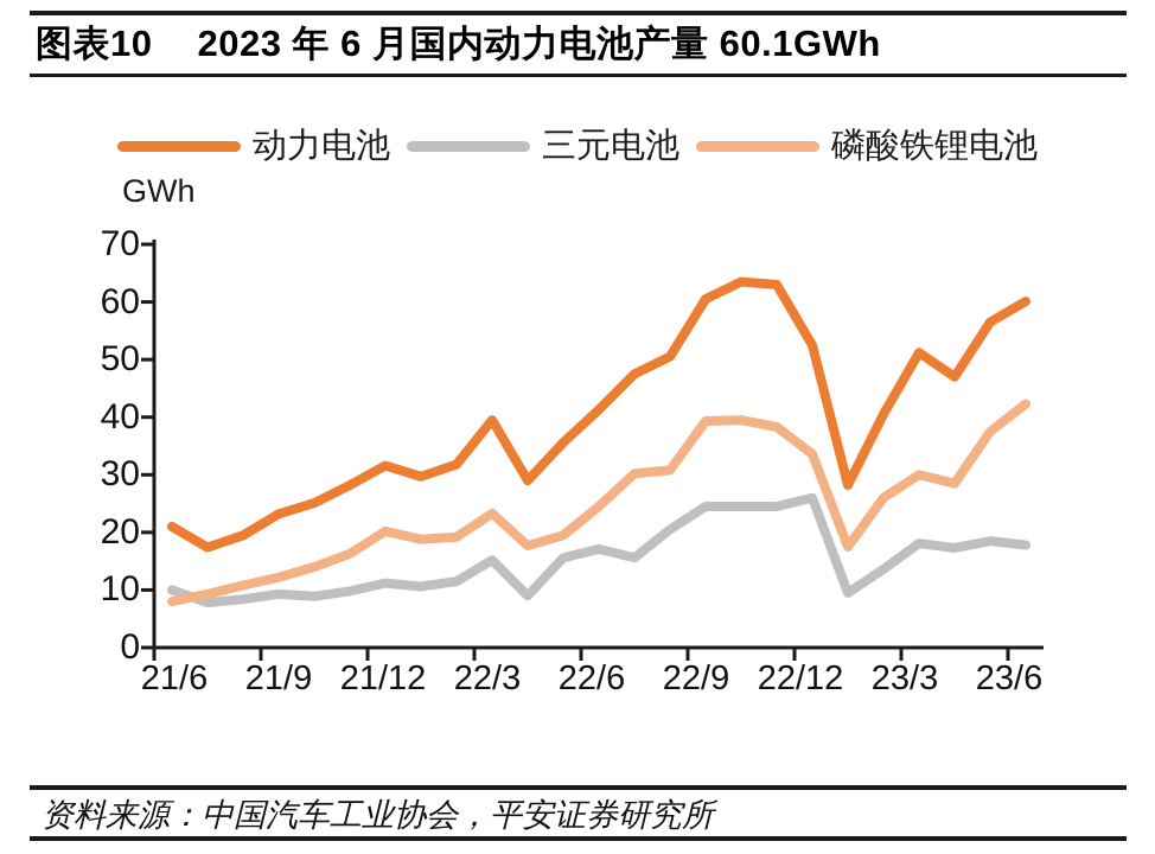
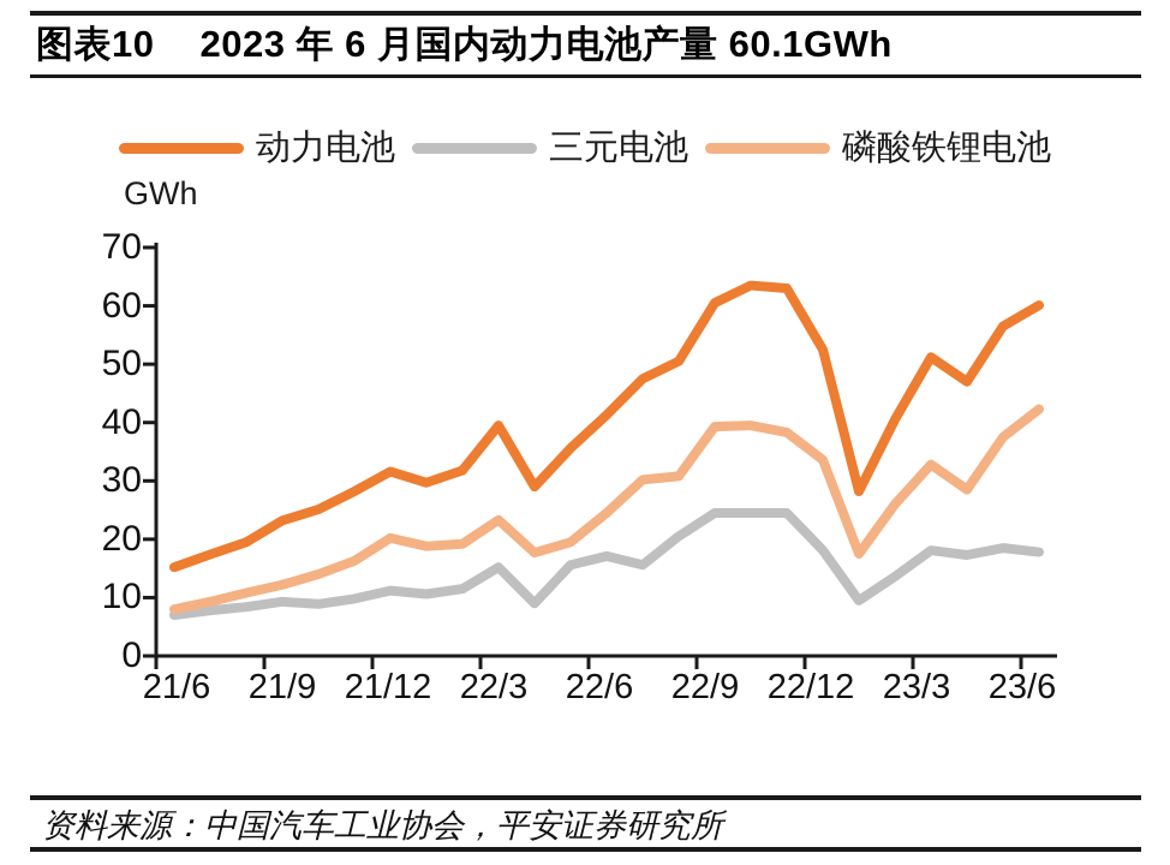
动力电池/21/6: 21 -> 15
三元电池/21/6: 10 -> 7
三元电池/22/12: 26 -> 18
磷酸铁锂电池/23/3: 30 -> 33
